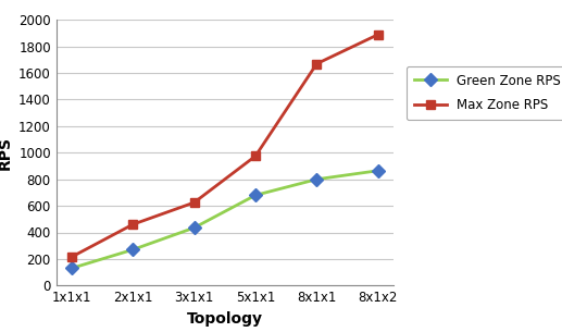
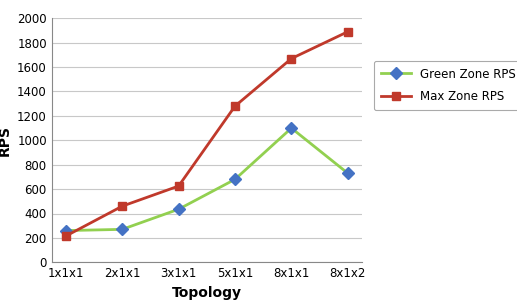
Green Zone RPS/1x1x1: 130 -> 260
Max Zone RPS/5x1x1: 980 -> 1280
Green Zone RPS/8x1x1: 800 -> 1100
Green Zone RPS/8x1x2: 860 -> 730
